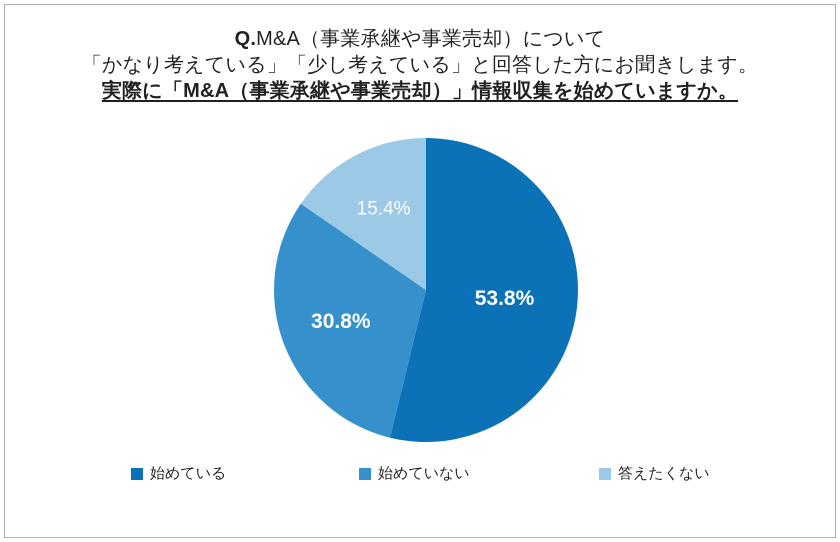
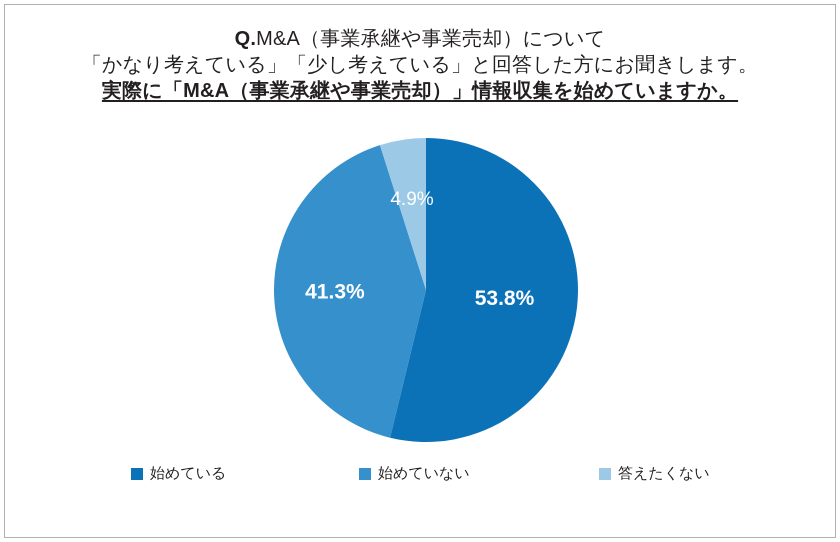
始めていない: 30.8% -> 41.3%
答えたくない: 15.4% -> 4.9%
